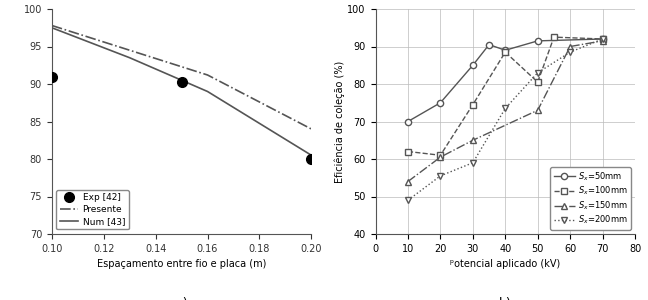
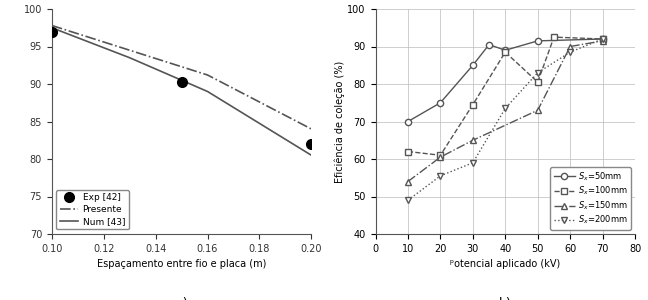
Exp [42]/0.10: 91.0 -> 97.0
Exp [42]/0.20: 80.0 -> 82.0
